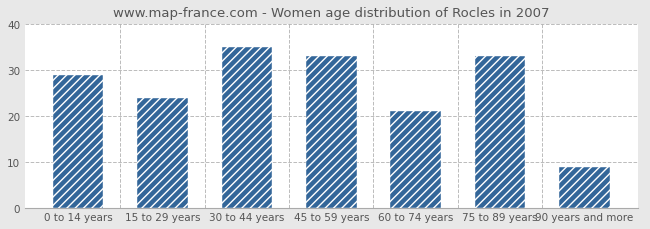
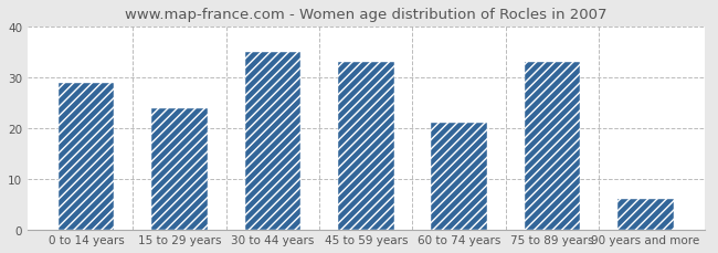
90 years and more: 9 -> 6
